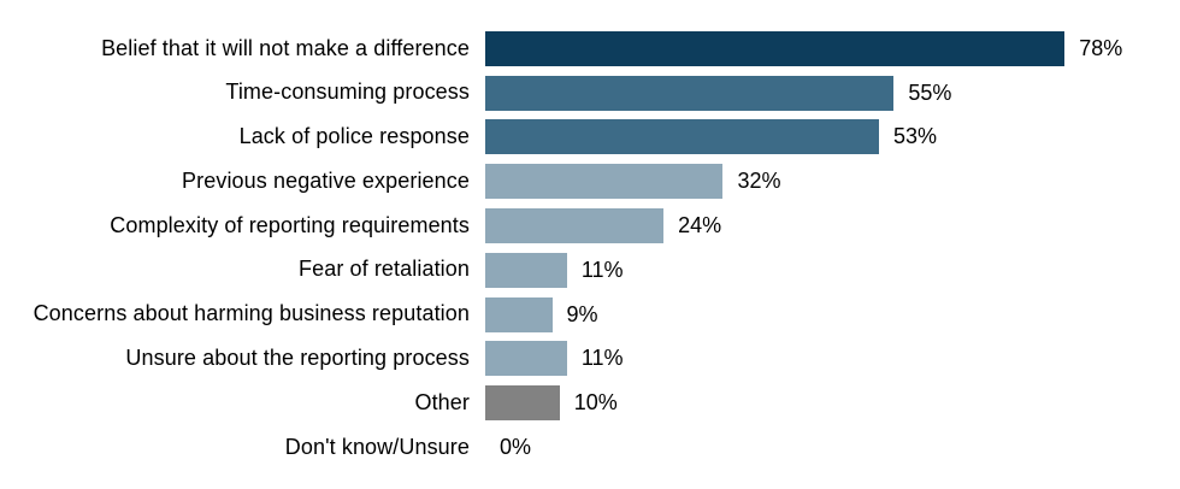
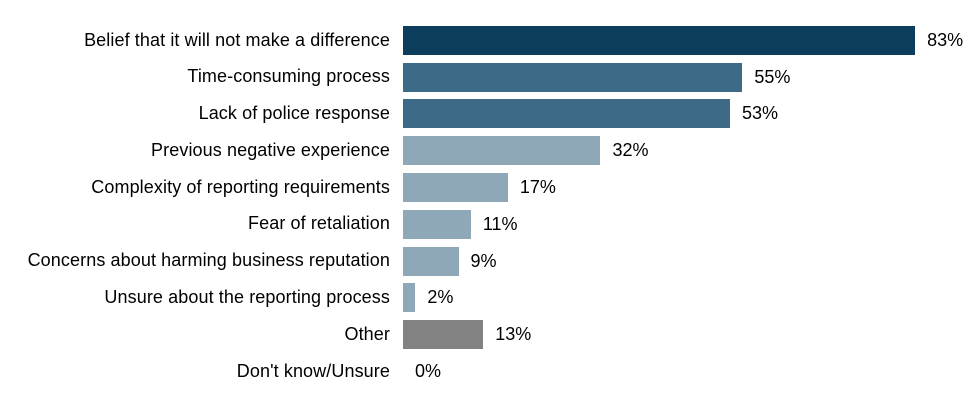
Belief that it will not make a difference: 78% -> 83%
Complexity of reporting requirements: 24% -> 17%
Unsure about the reporting process: 11% -> 2%
Other: 10% -> 13%
